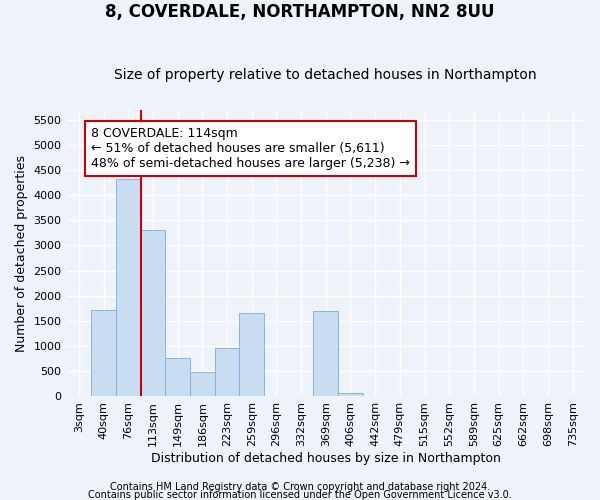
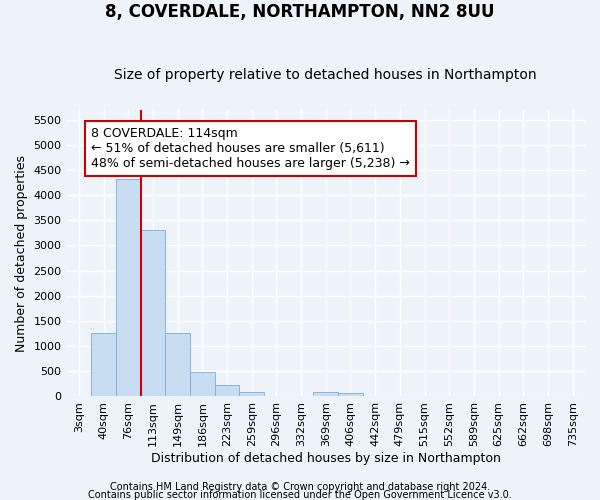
40sqm: 1720 -> 1270
149sqm: 760 -> 1270
223sqm: 960 -> 230
259sqm: 1660 -> 90
369sqm: 1700 -> 80
